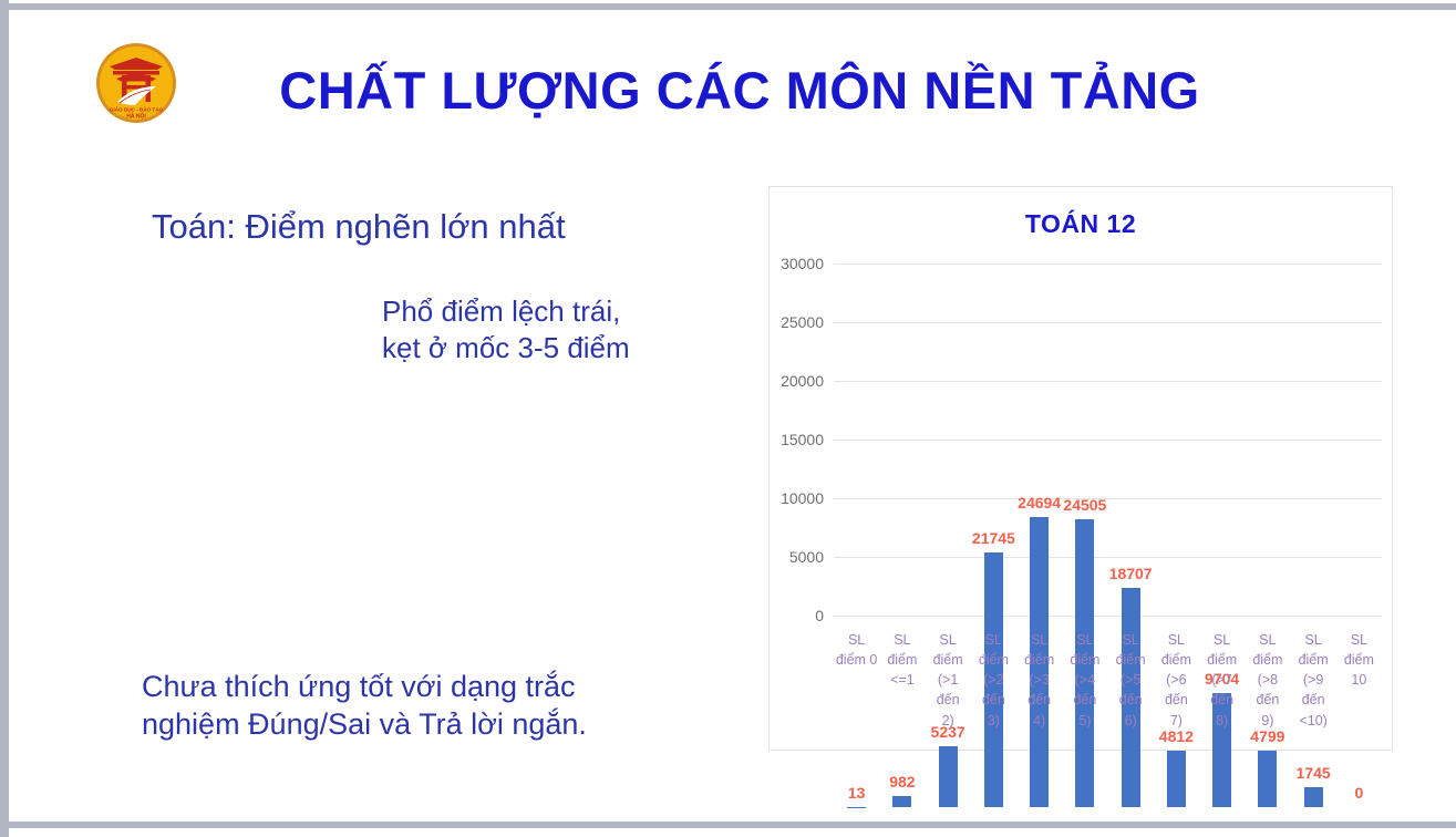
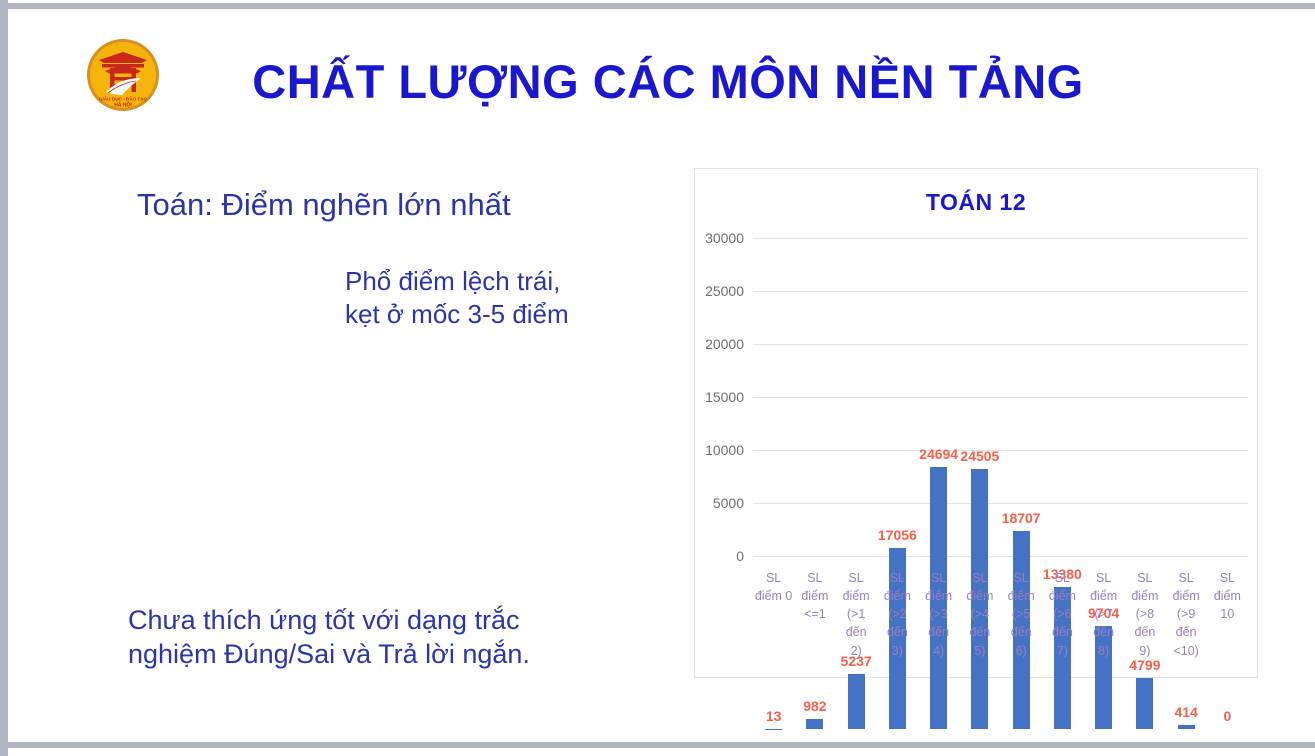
SL điểm (>2 đến 3): 21745 -> 17056
SL điểm (>6 đến 7): 4812 -> 13380
SL điểm (>9 đến <10): 1745 -> 414
